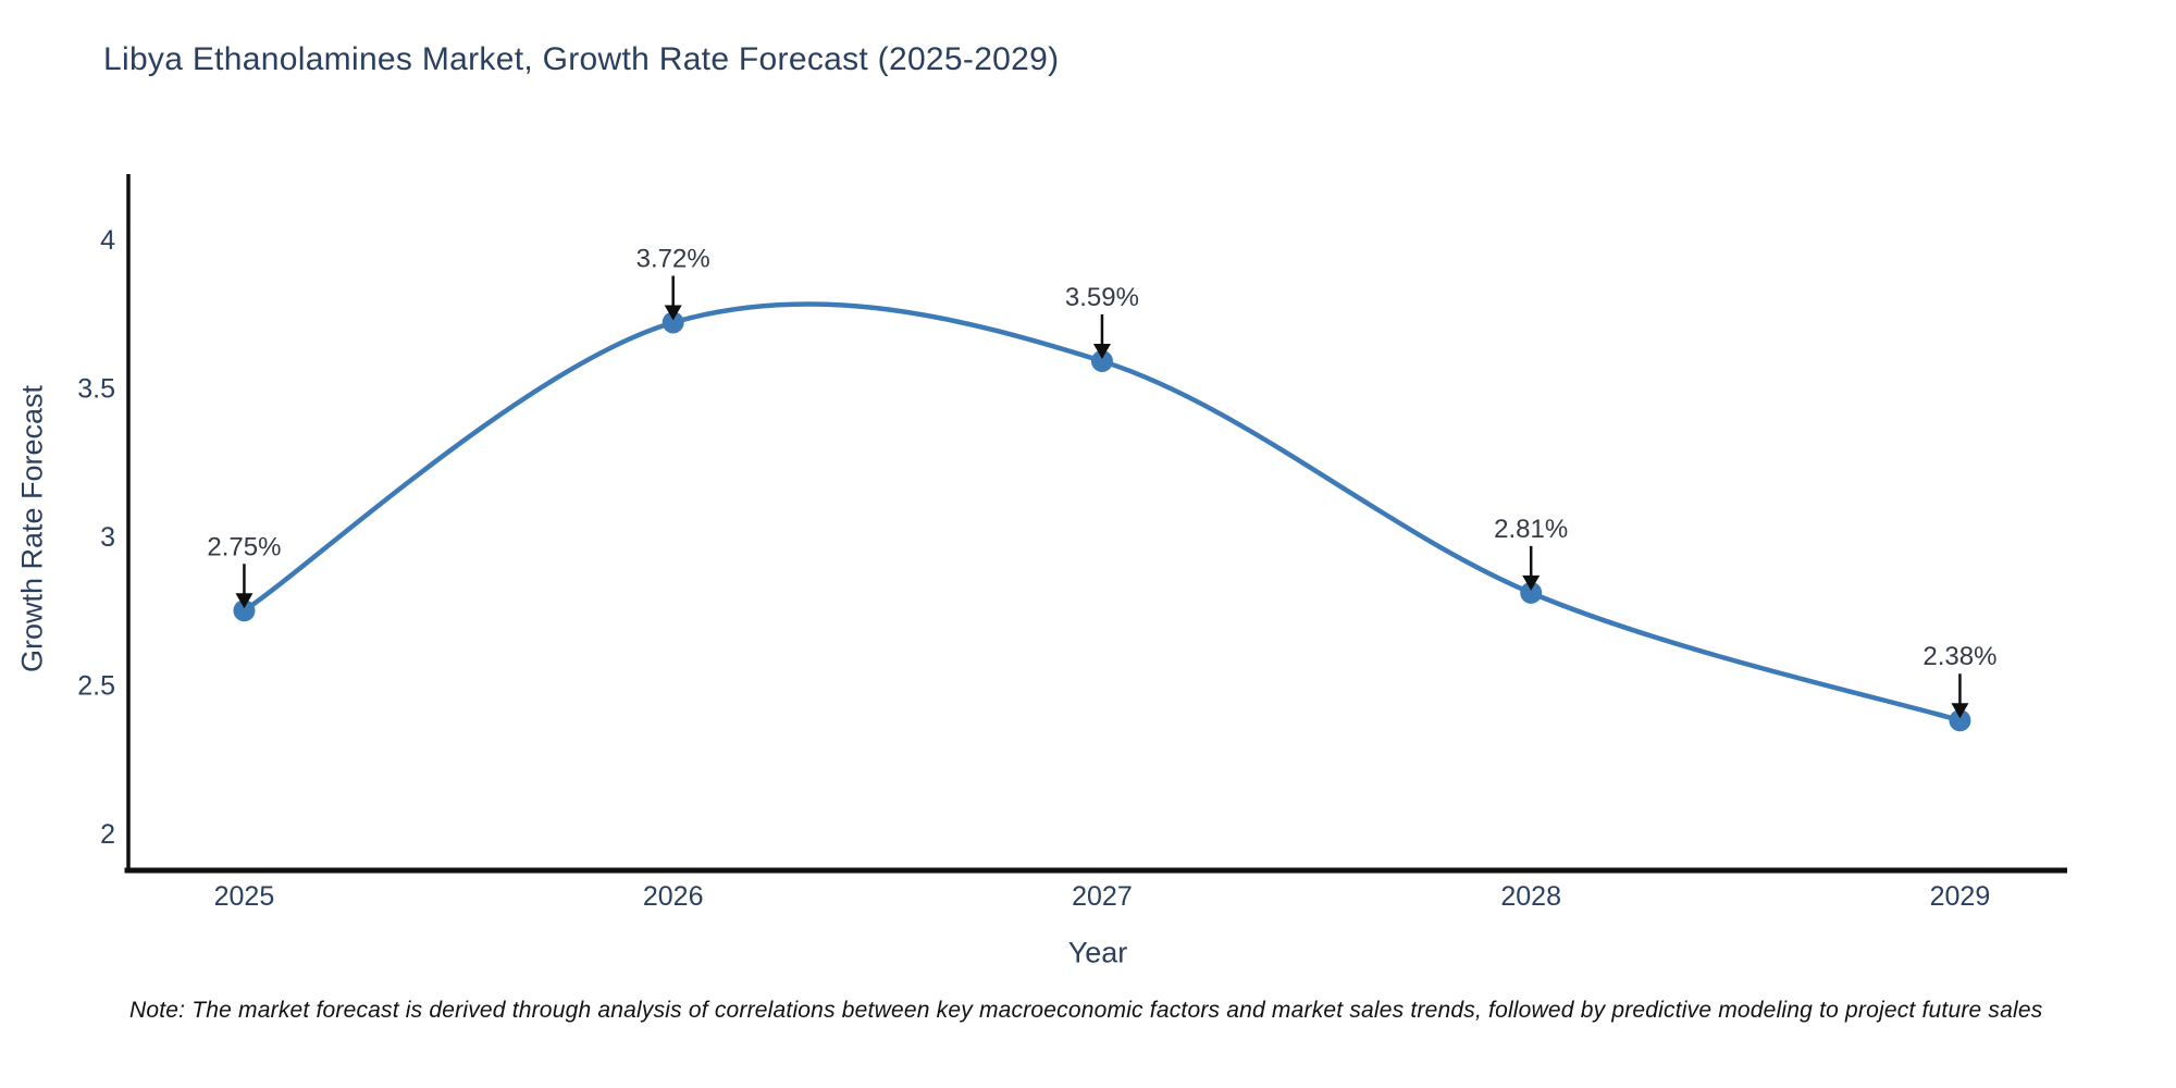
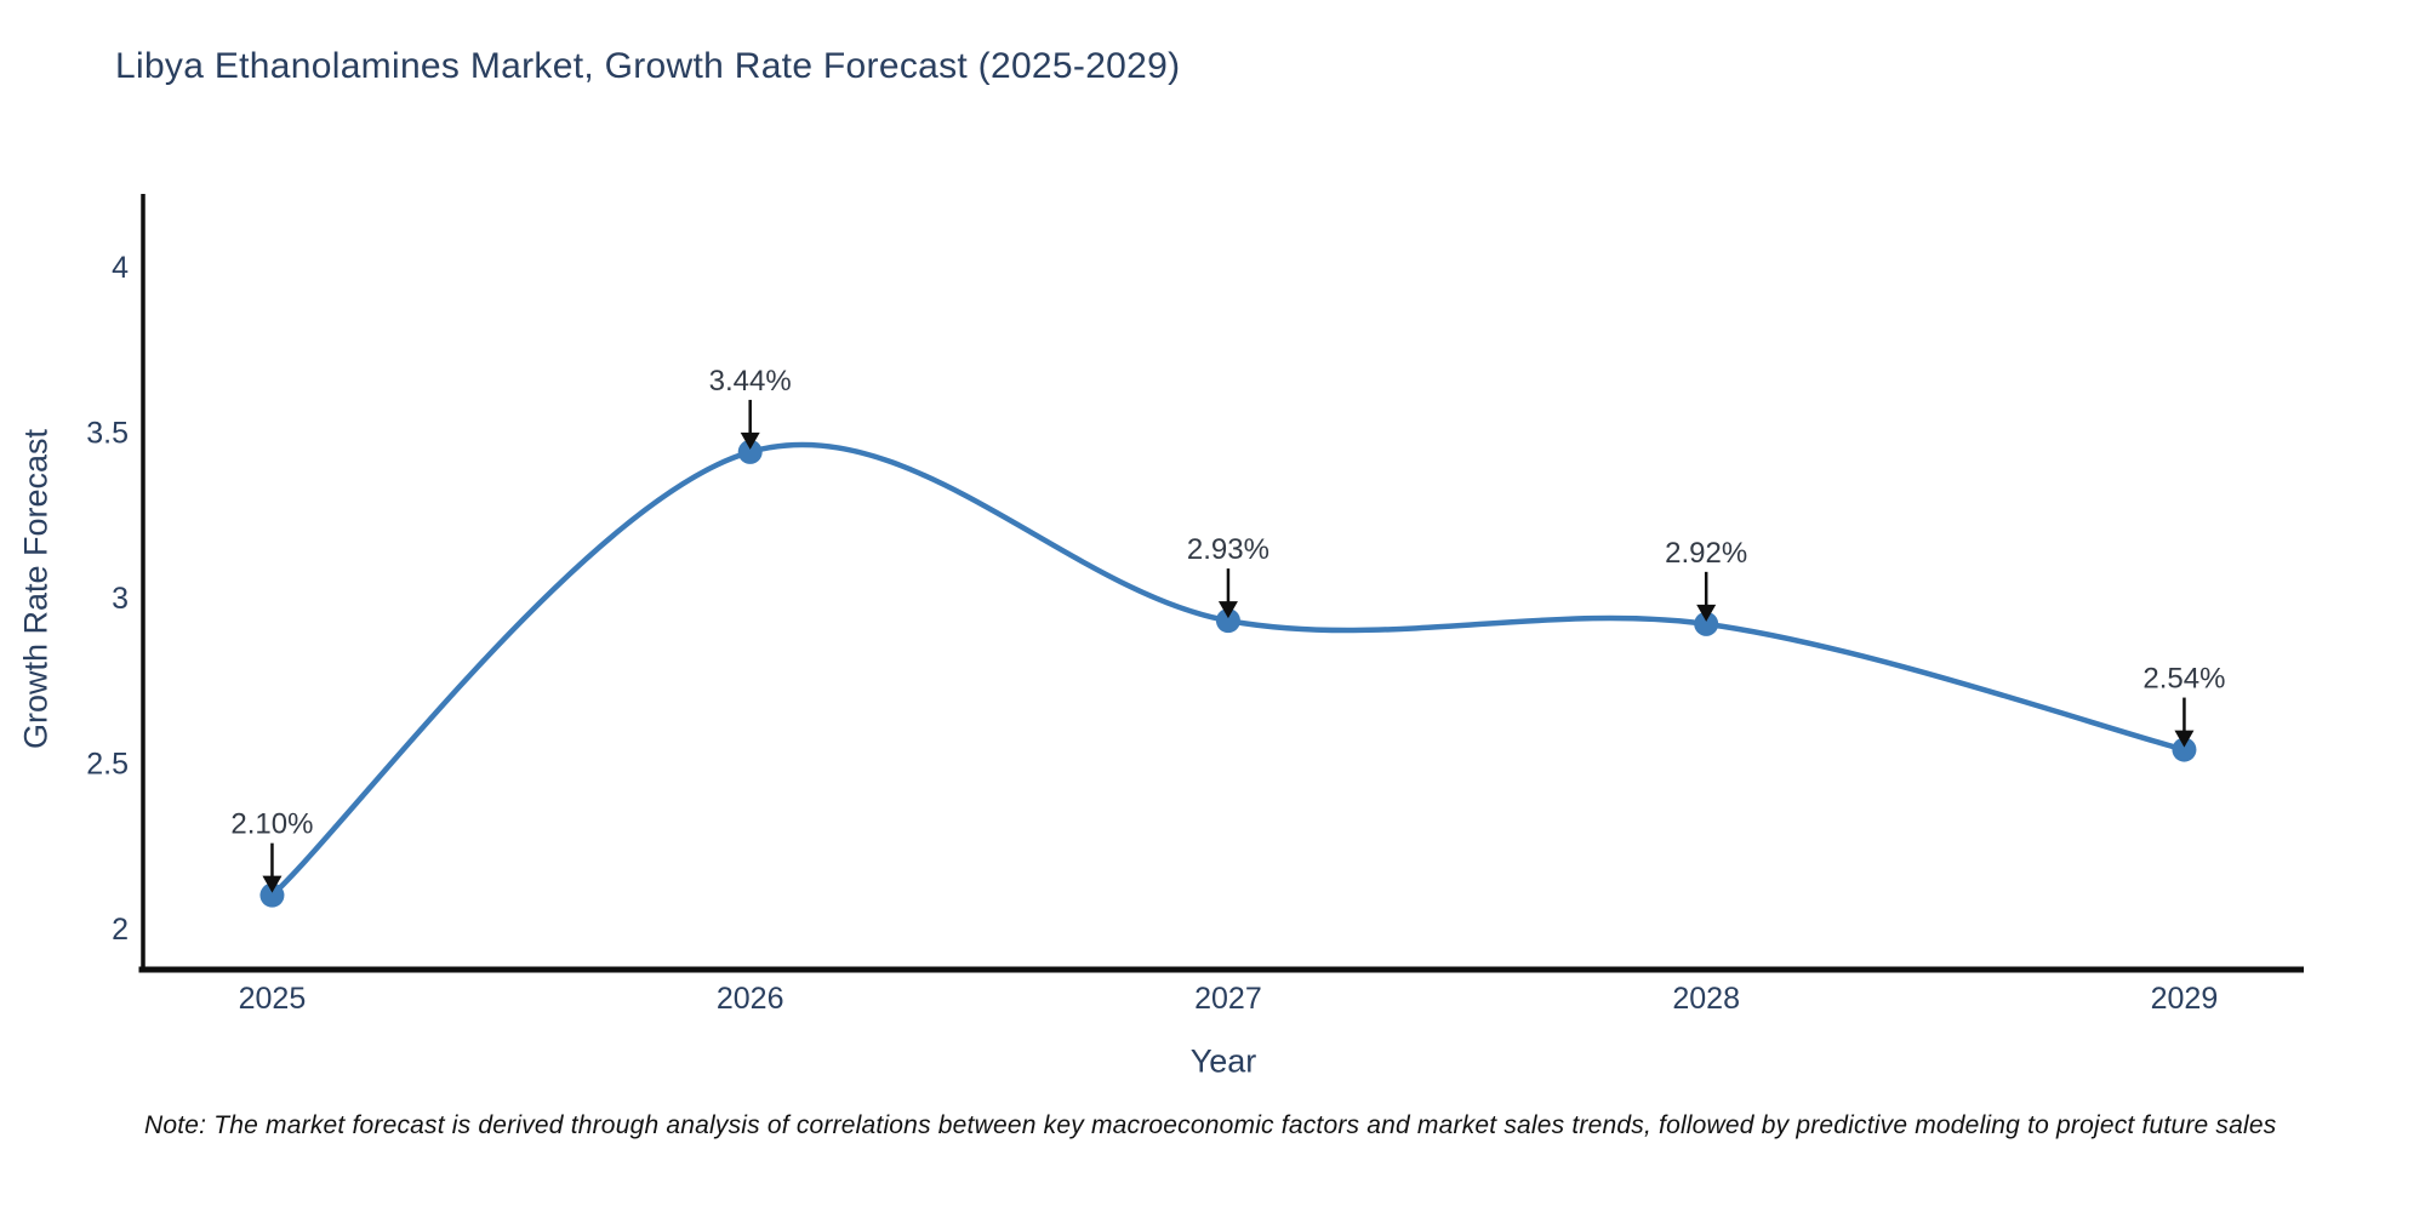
2025: 2.75% -> 2.10%
2026: 3.72% -> 3.44%
2027: 3.59% -> 2.93%
2028: 2.81% -> 2.92%
2029: 2.38% -> 2.54%
